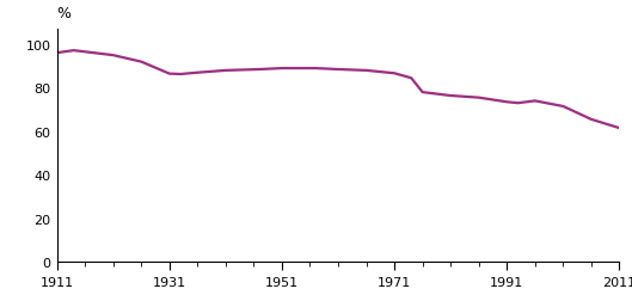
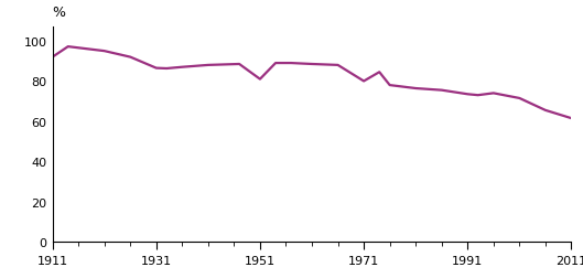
1911: 96 -> 92
1951: 89 -> 81
1971: 87 -> 80
